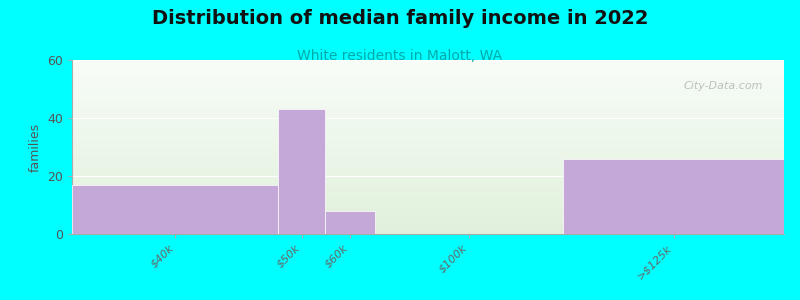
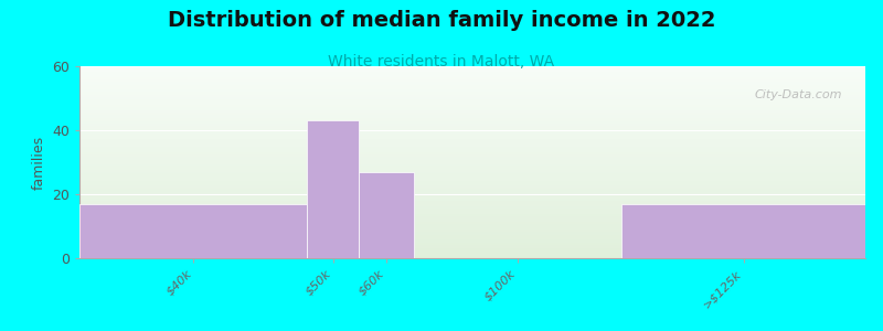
$60k: 8 -> 27
>$125k: 26 -> 17
